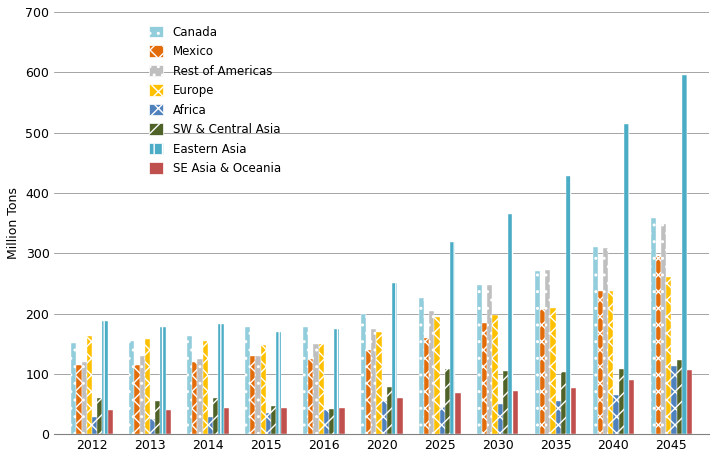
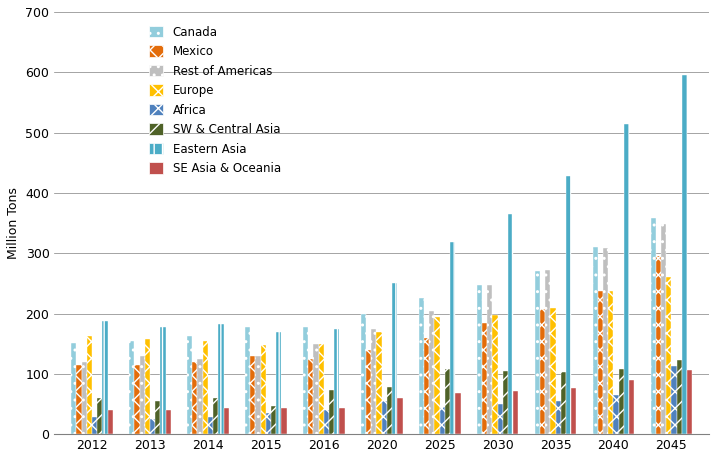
SW & Central Asia/2016: 42 -> 74
